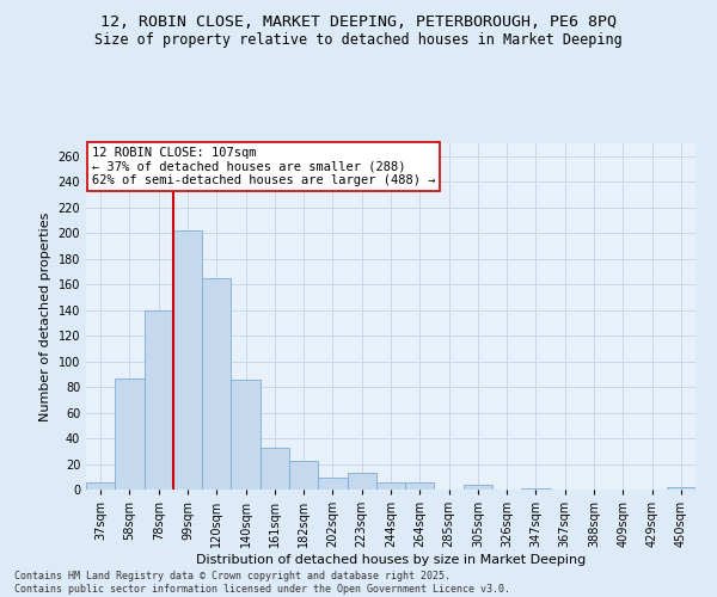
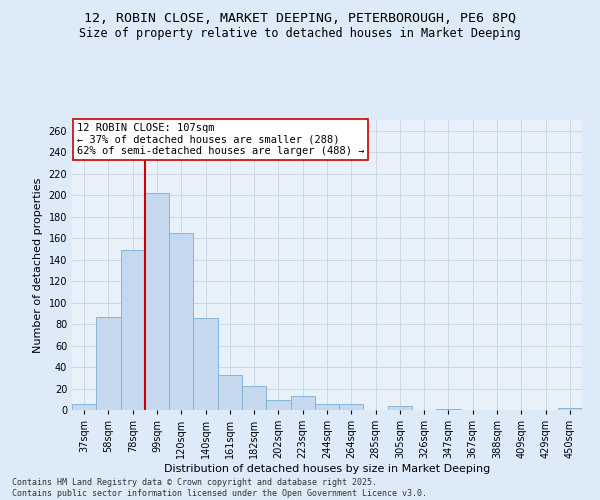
78sqm: 140 -> 149
